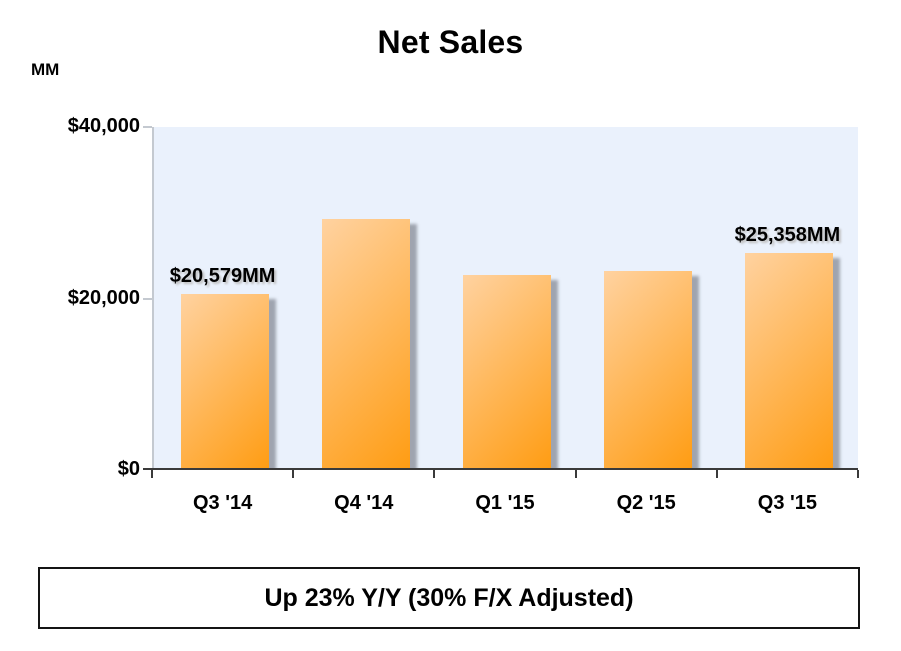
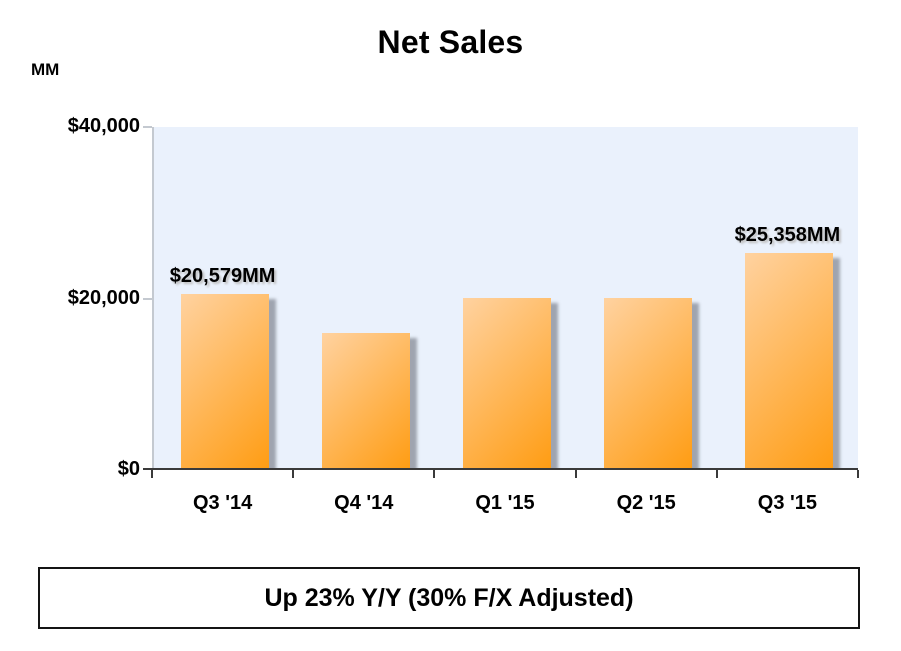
Q4 '14: $29000 -> $16000
Q1 '15: $23000 -> $20000
Q2 '15: $23000 -> $20000
